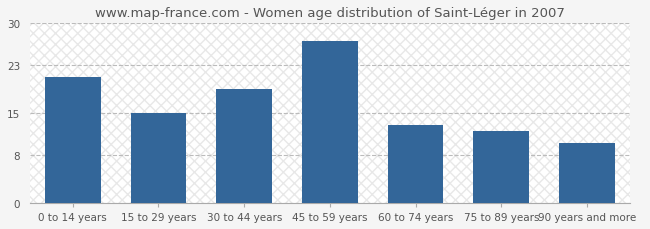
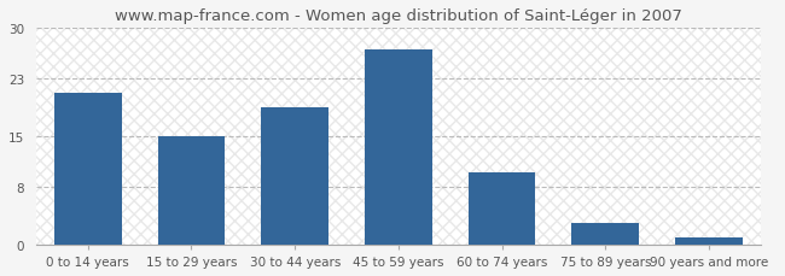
60 to 74 years: 13 -> 10
75 to 89 years: 12 -> 3
90 years and more: 10 -> 1
